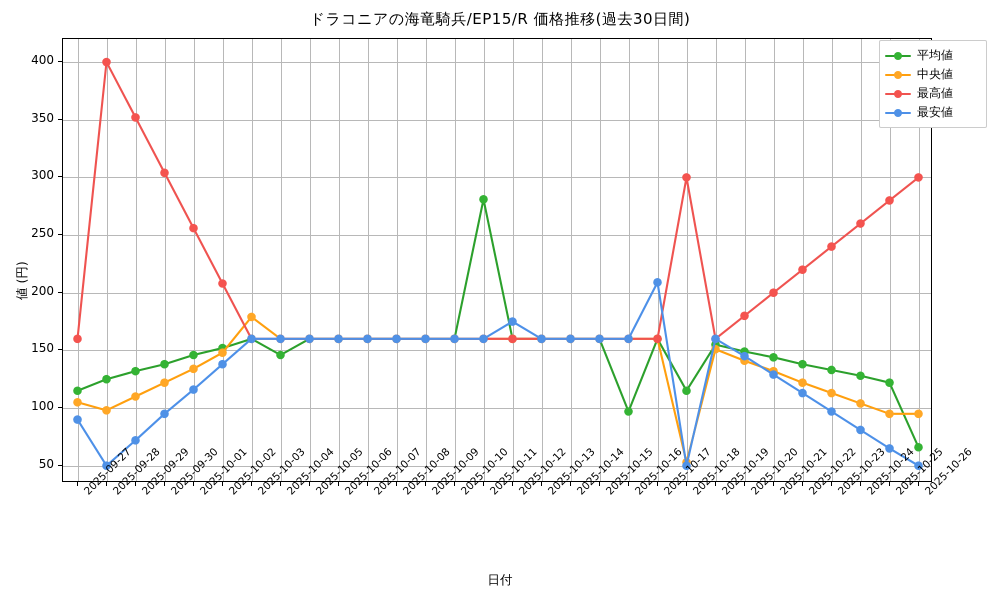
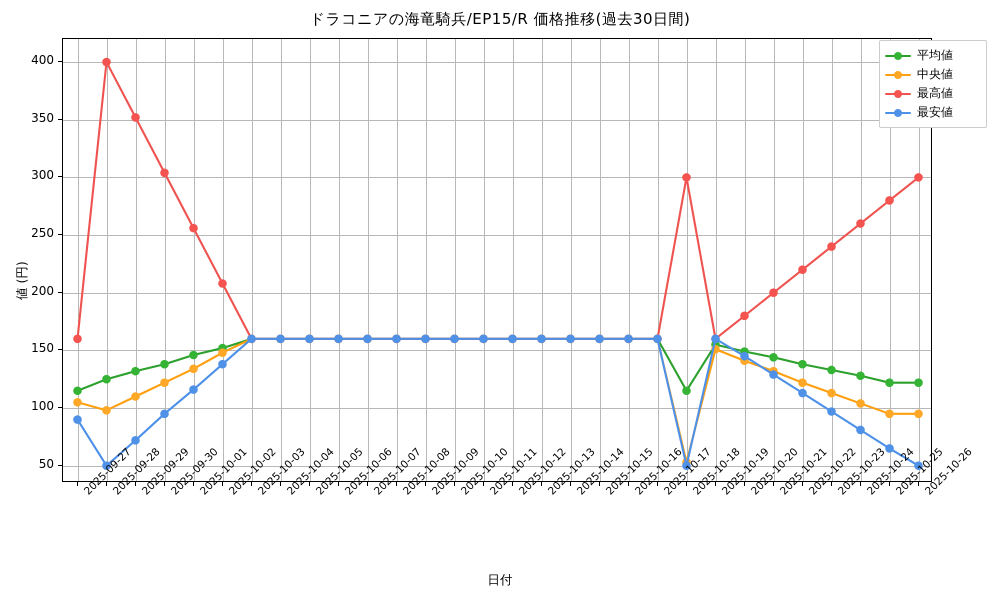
中央値/2025-10-03: 179 -> 160
平均値/2025-10-04: 146 -> 160
平均値/2025-10-11: 281 -> 160
最安値/2025-10-12: 175 -> 160
平均値/2025-10-16: 97 -> 160
最安値/2025-10-17: 209 -> 160
平均値/2025-10-26: 66 -> 122
